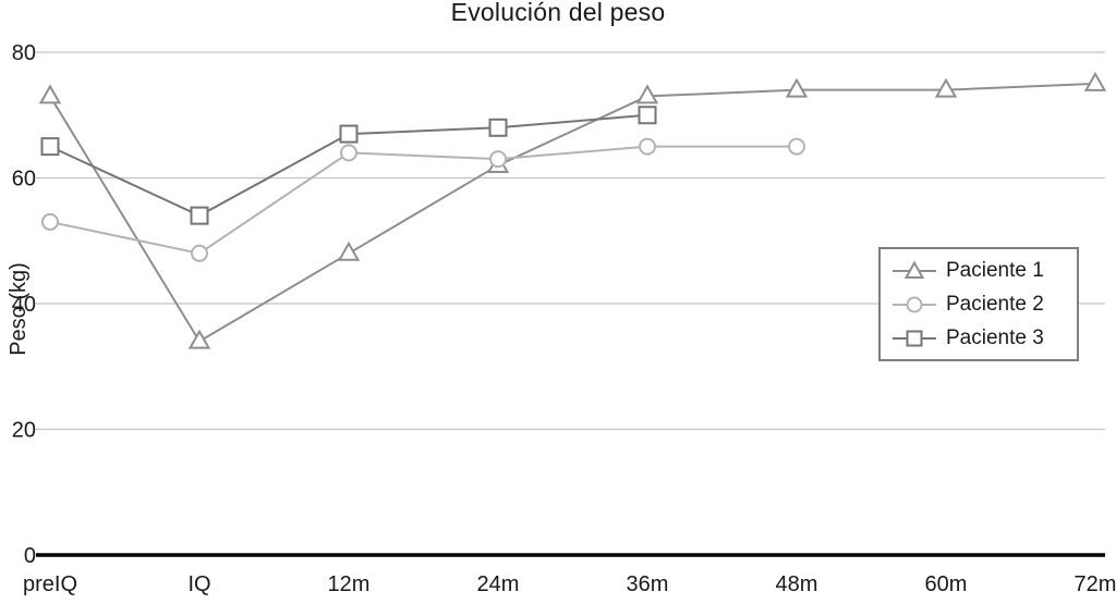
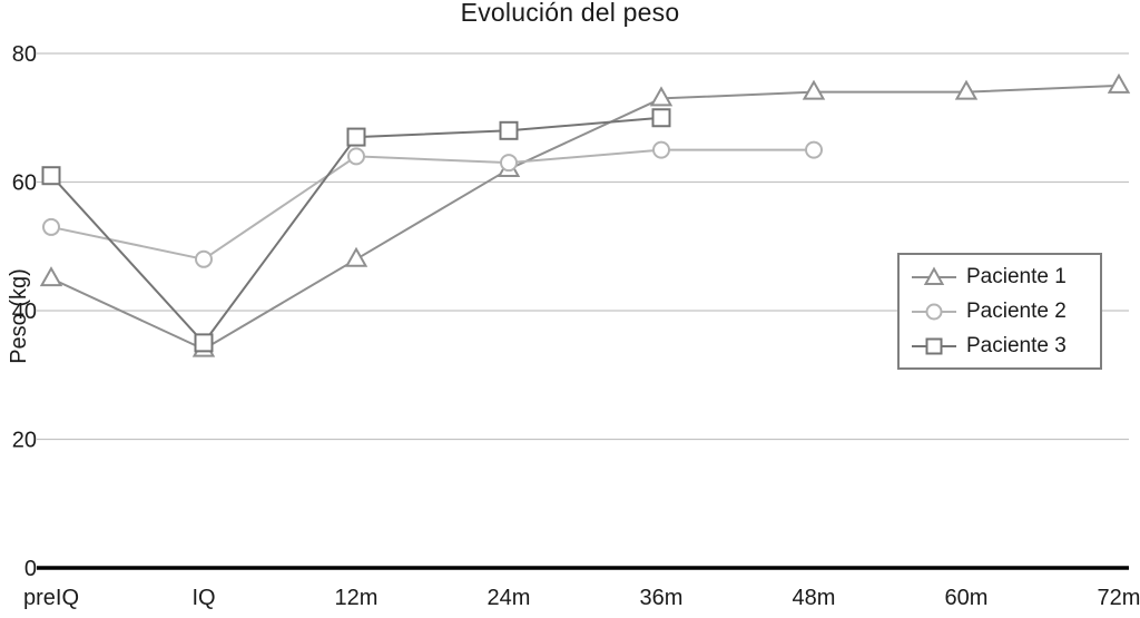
Paciente 1/preIQ: 73 -> 45
Paciente 3/preIQ: 65 -> 61
Paciente 3/IQ: 54 -> 35
